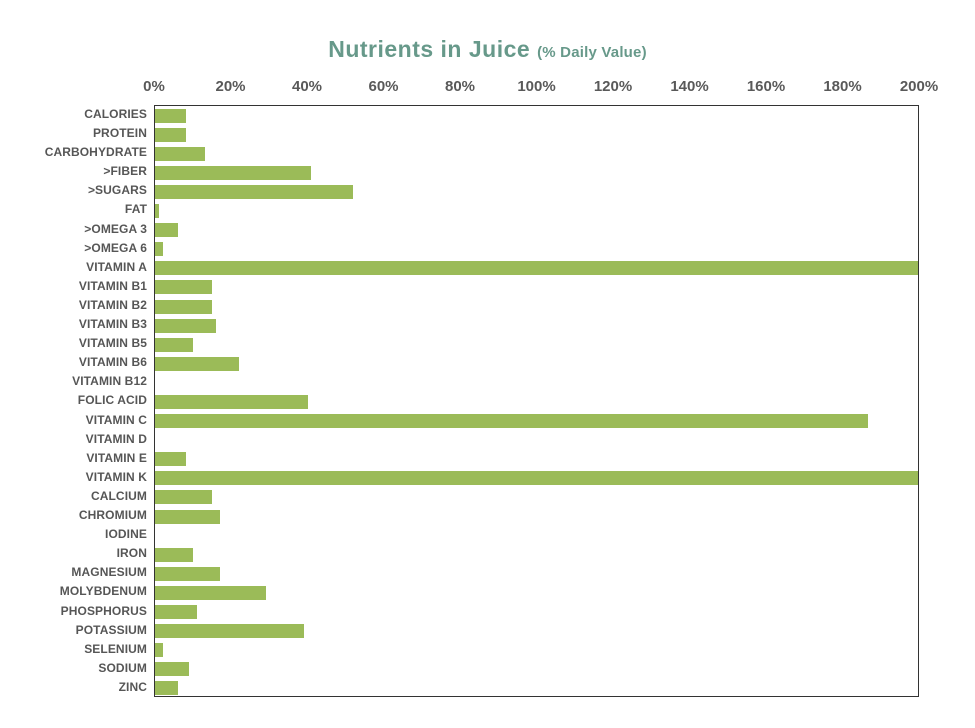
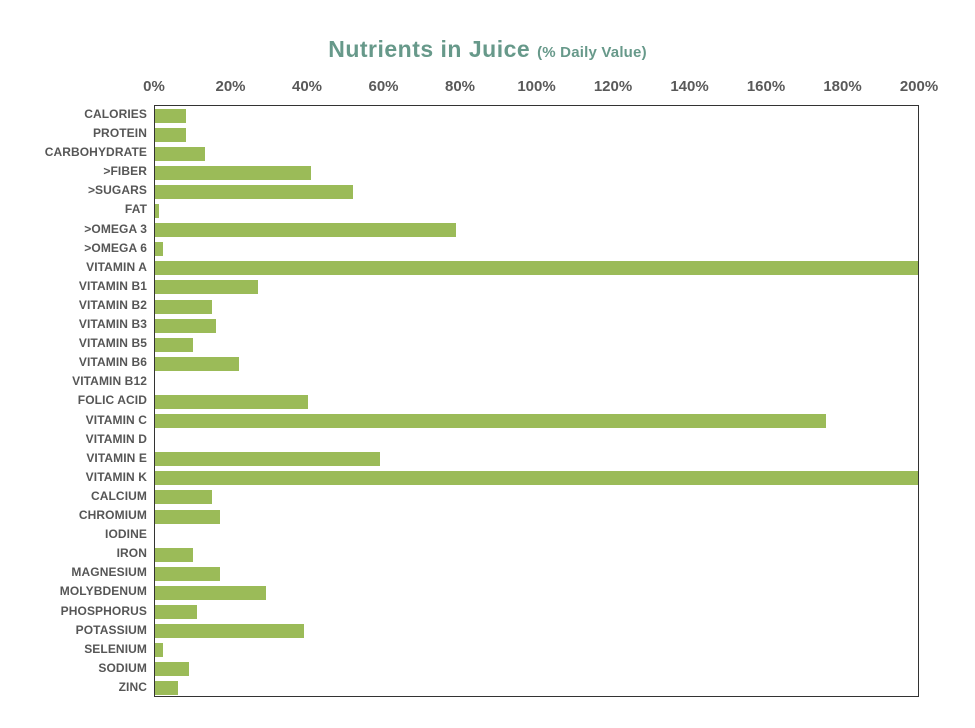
>OMEGA 3: 6% -> 79%
VITAMIN B1: 15% -> 27%
VITAMIN C: 187% -> 176%
VITAMIN E: 8% -> 59%
